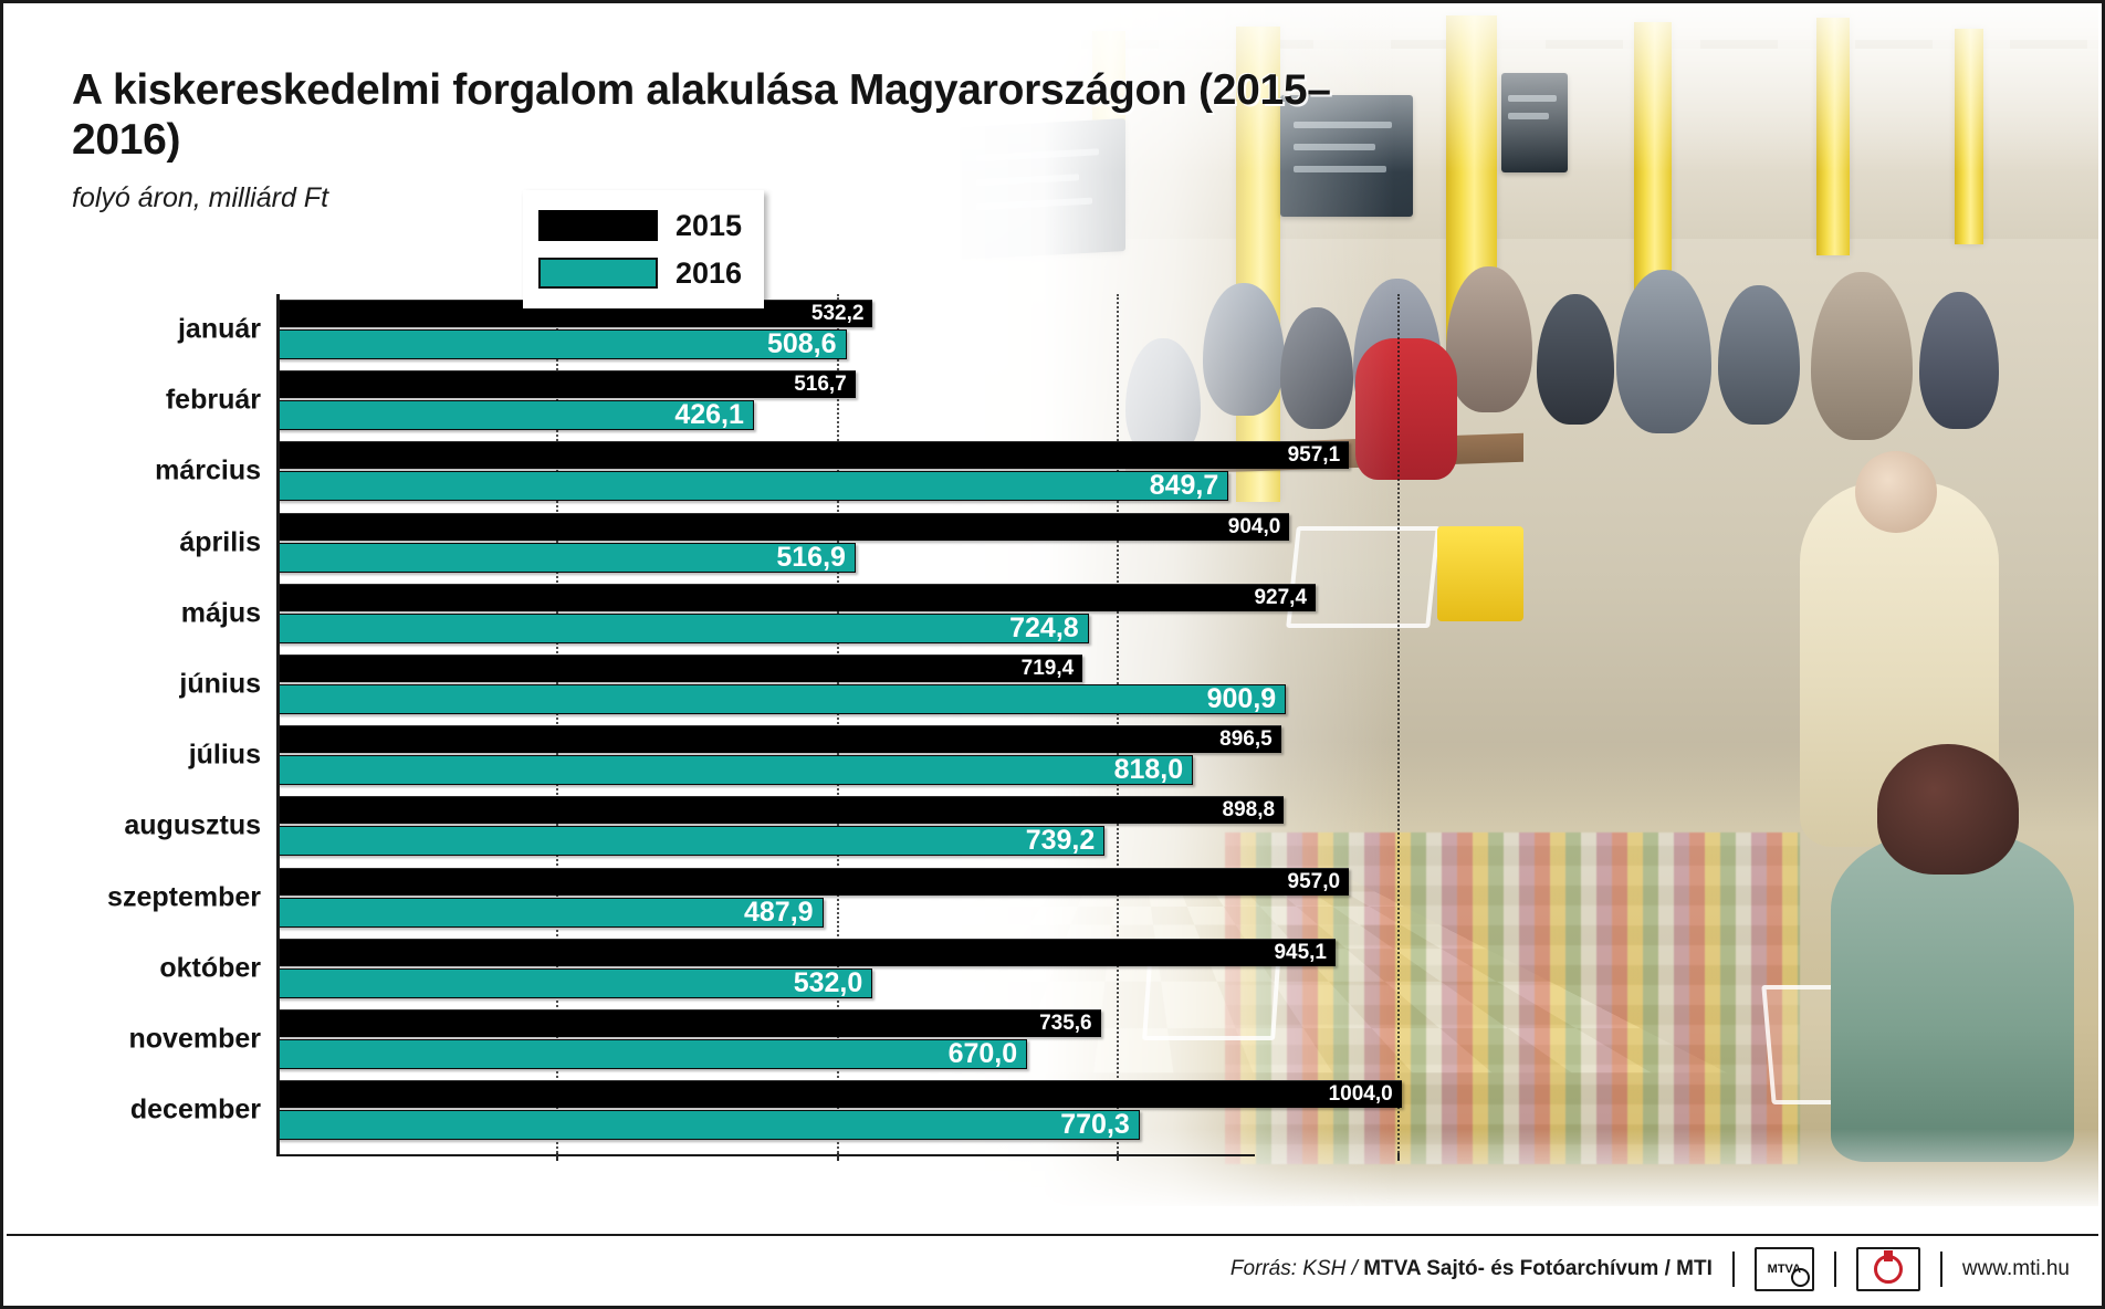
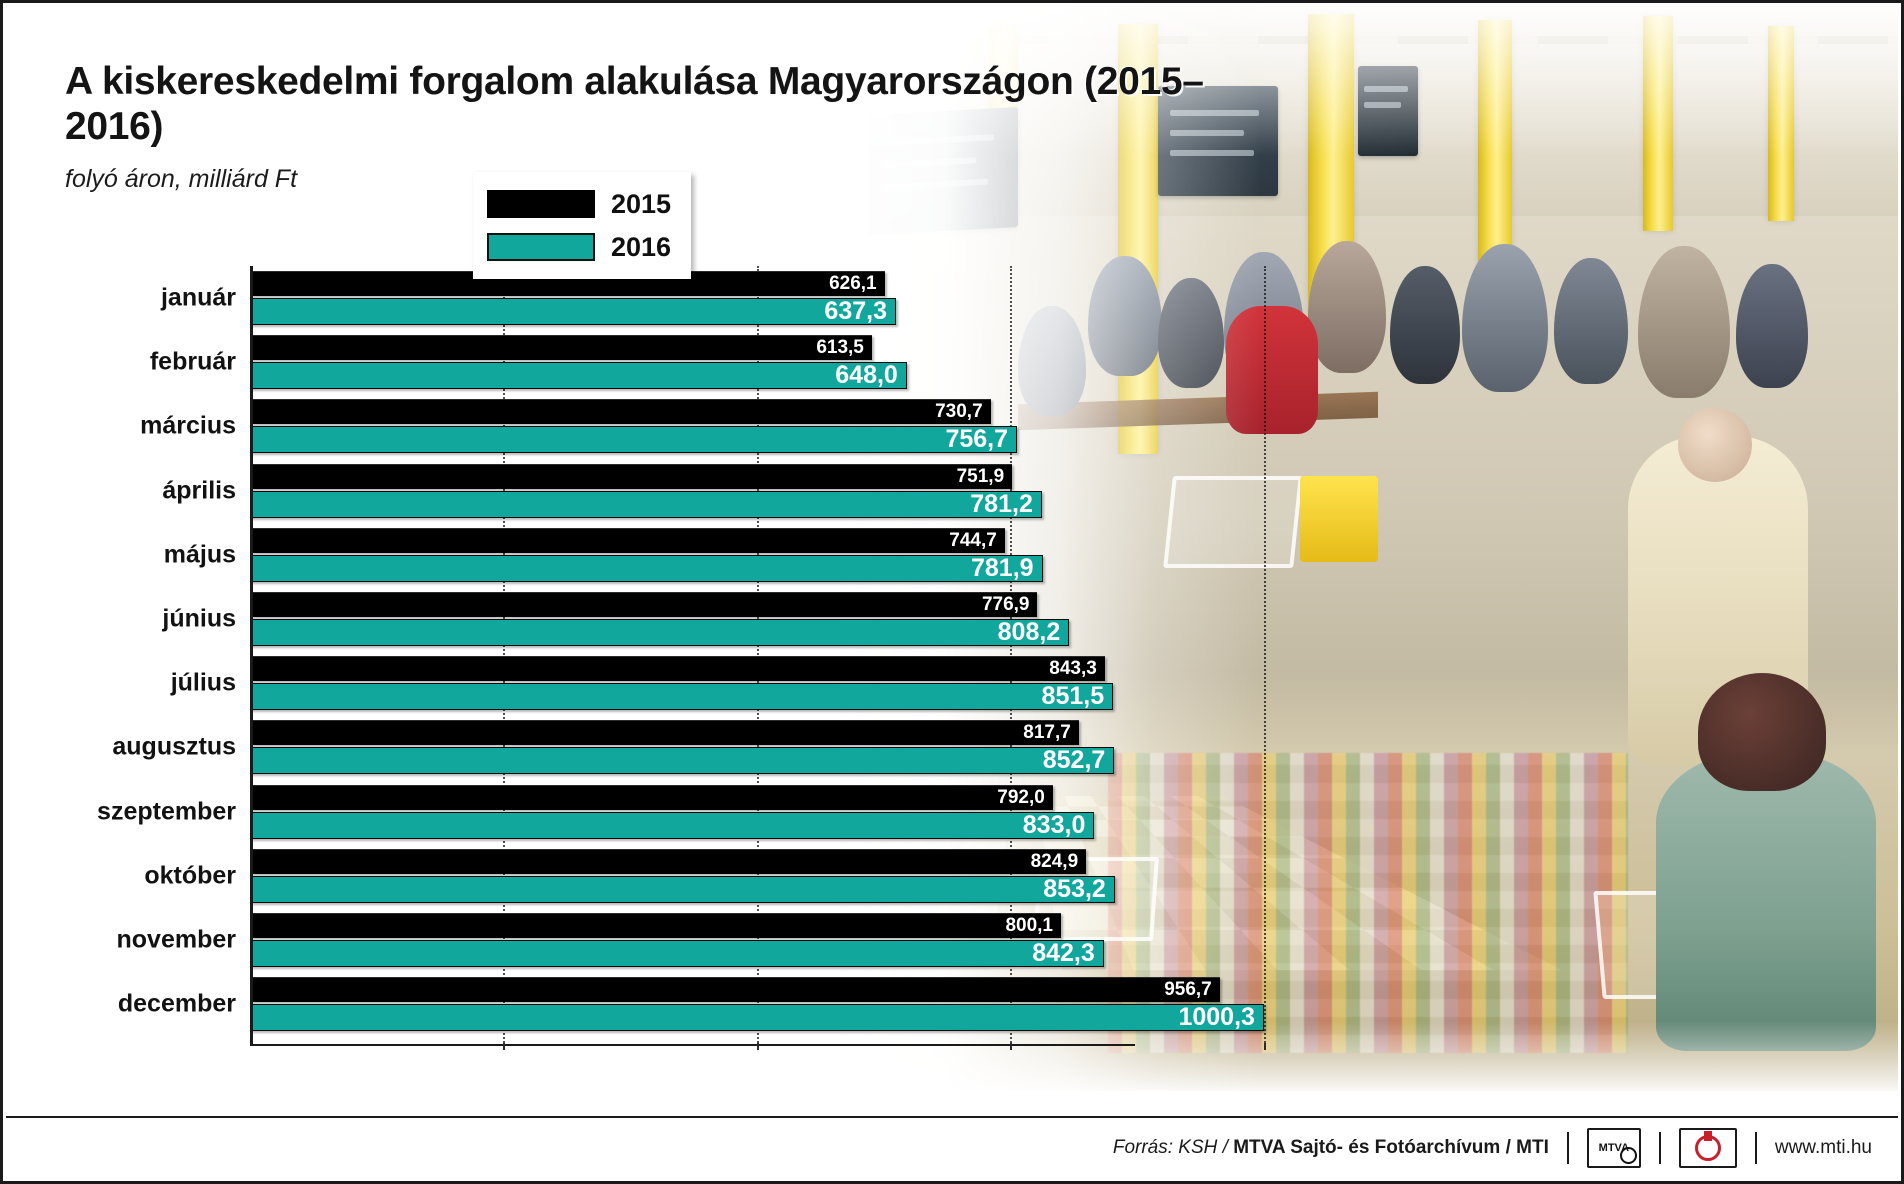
2015/január: 532,2 -> 626,1
2016/január: 508,6 -> 637,3
2015/február: 516,7 -> 613,5
2016/február: 426,1 -> 648,0
2015/március: 957,1 -> 730,7
2016/március: 849,7 -> 756,7
2015/április: 904,0 -> 751,9
2016/április: 516,9 -> 781,2
2015/május: 927,4 -> 744,7
2016/május: 724,8 -> 781,9
2015/június: 719,4 -> 776,9
2016/június: 900,9 -> 808,2
2015/július: 896,5 -> 843,3
2016/július: 818,0 -> 851,5
2015/augusztus: 898,8 -> 817,7
2016/augusztus: 739,2 -> 852,7
2015/szeptember: 957,0 -> 792,0
2016/szeptember: 487,9 -> 833,0
2015/október: 945,1 -> 824,9
2016/október: 532,0 -> 853,2
2015/november: 735,6 -> 800,1
2016/november: 670,0 -> 842,3
2015/december: 1004,0 -> 956,7
2016/december: 770,3 -> 1000,3
